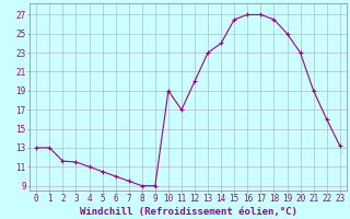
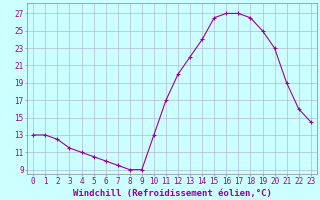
2: 11.6 -> 12.5
10: 19.0 -> 13.0
13: 23.0 -> 22.0
23: 13.2 -> 14.5
